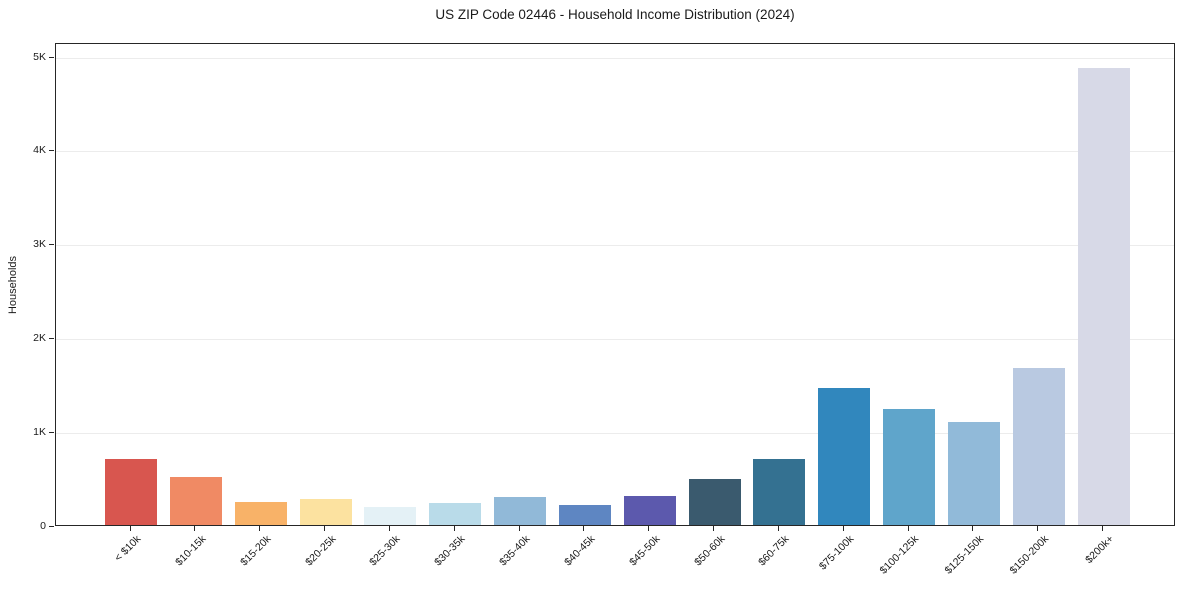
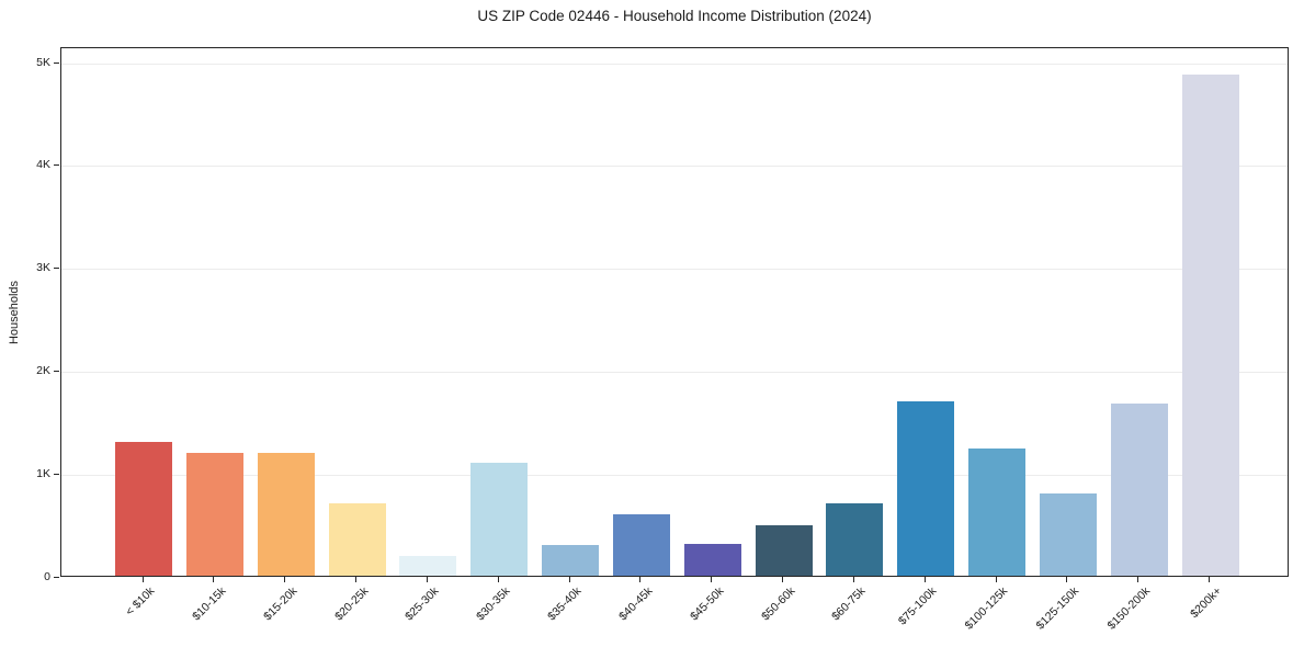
< $10k: 0.7K -> 1.3K
$10-15k: 0.5K -> 1.2K
$15-20k: 0.2K -> 1.2K
$20-25k: 0.3K -> 0.7K
$30-35k: 0.2K -> 1.1K
$40-45k: 0.2K -> 0.6K
$75-100k: 1.5K -> 1.7K
$125-150k: 1.1K -> 0.8K
